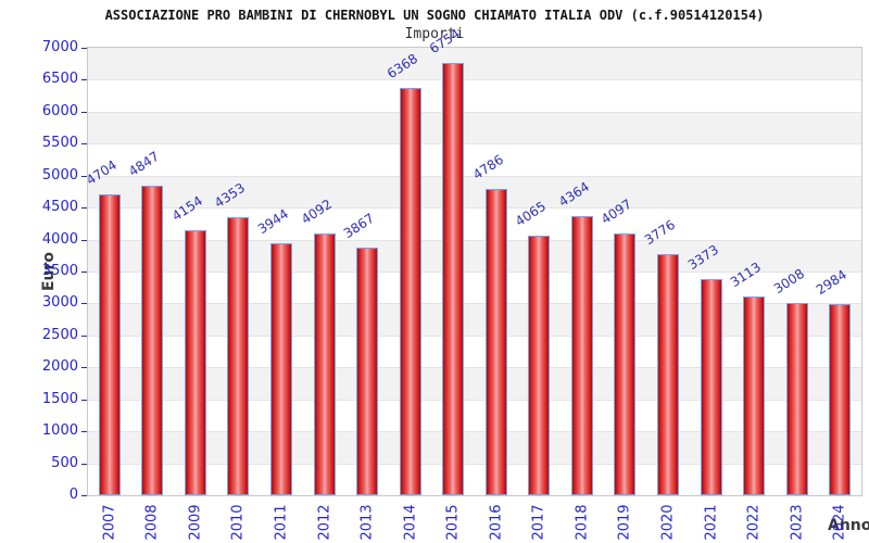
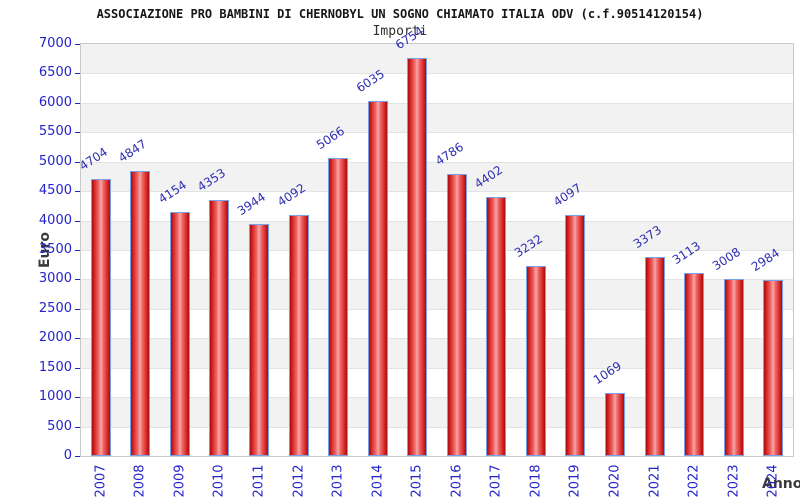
2013: 3867 -> 5066
2014: 6368 -> 6035
2017: 4065 -> 4402
2018: 4364 -> 3232
2020: 3776 -> 1069
